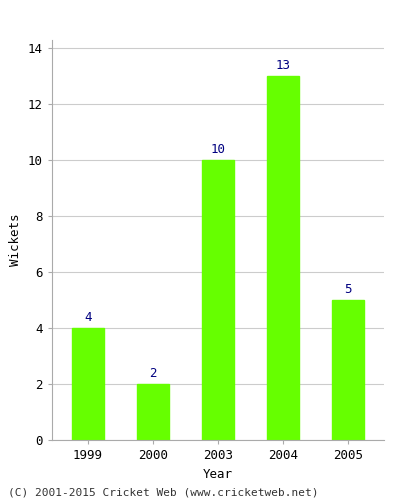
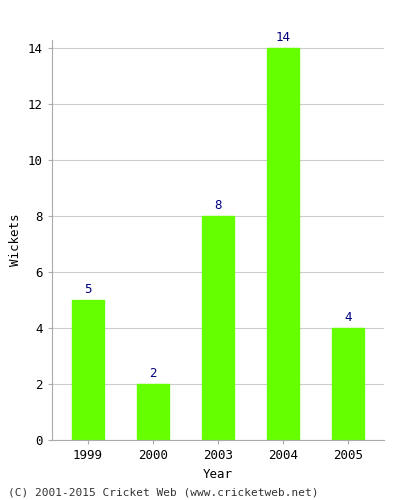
1999: 4 -> 5
2003: 10 -> 8
2004: 13 -> 14
2005: 5 -> 4
